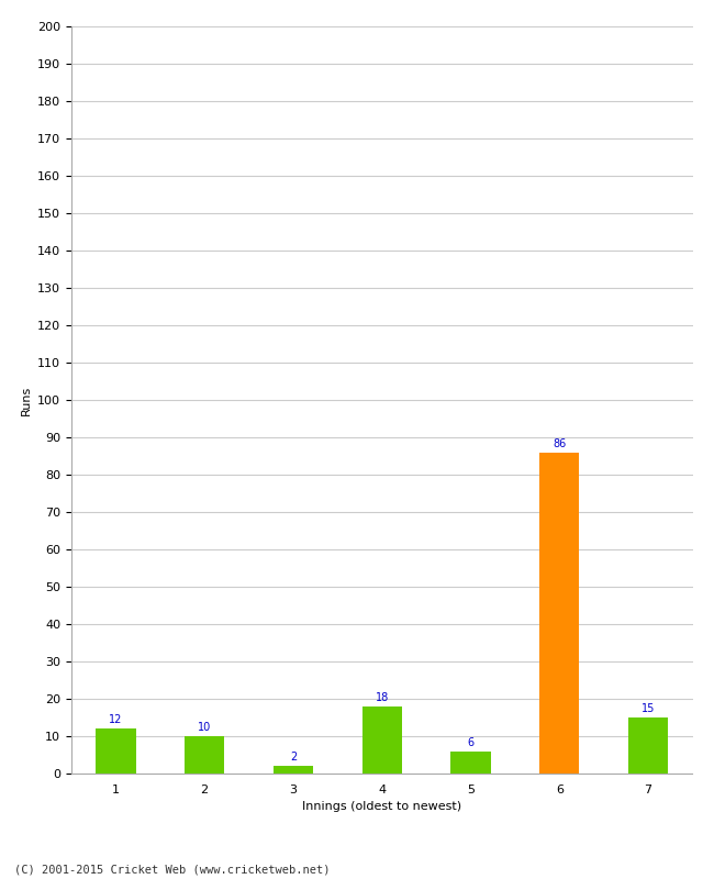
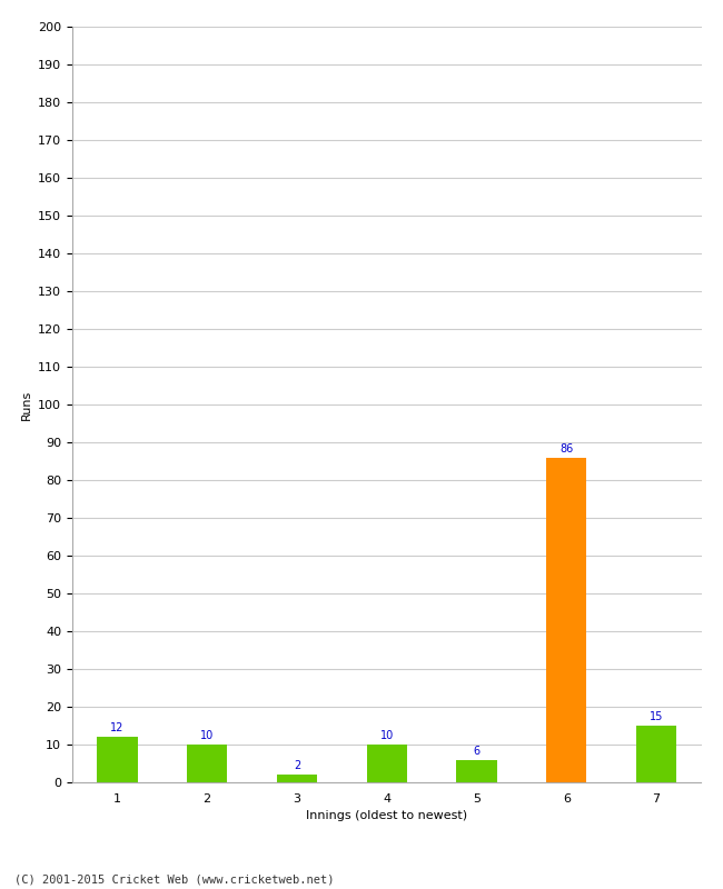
4: 18 -> 10
